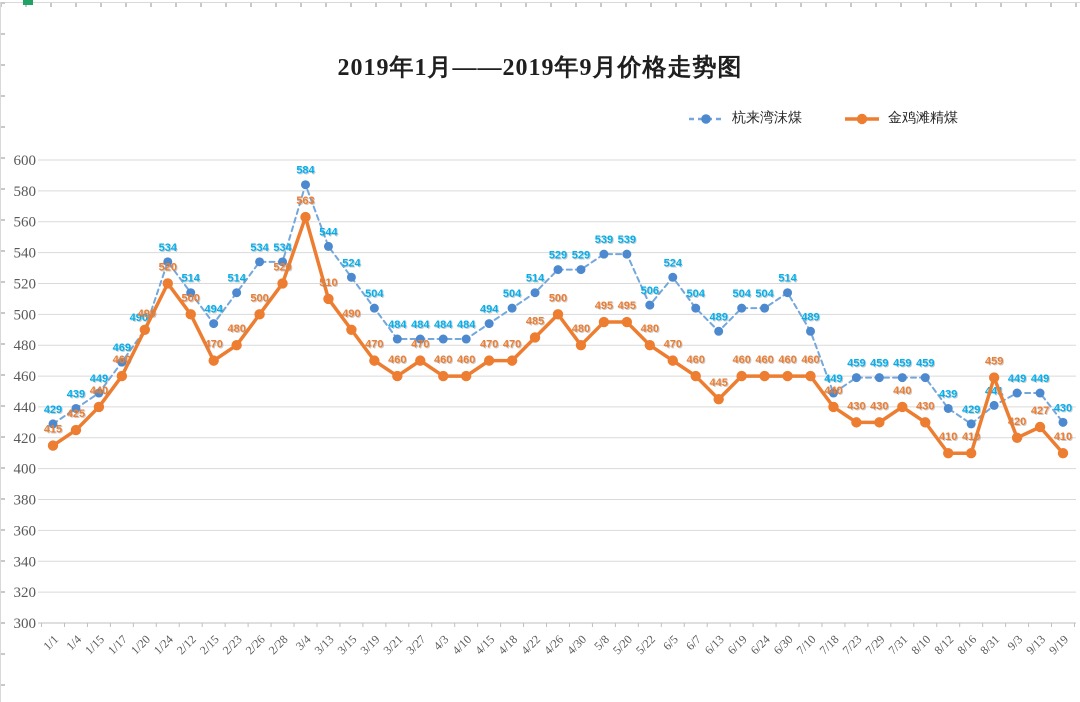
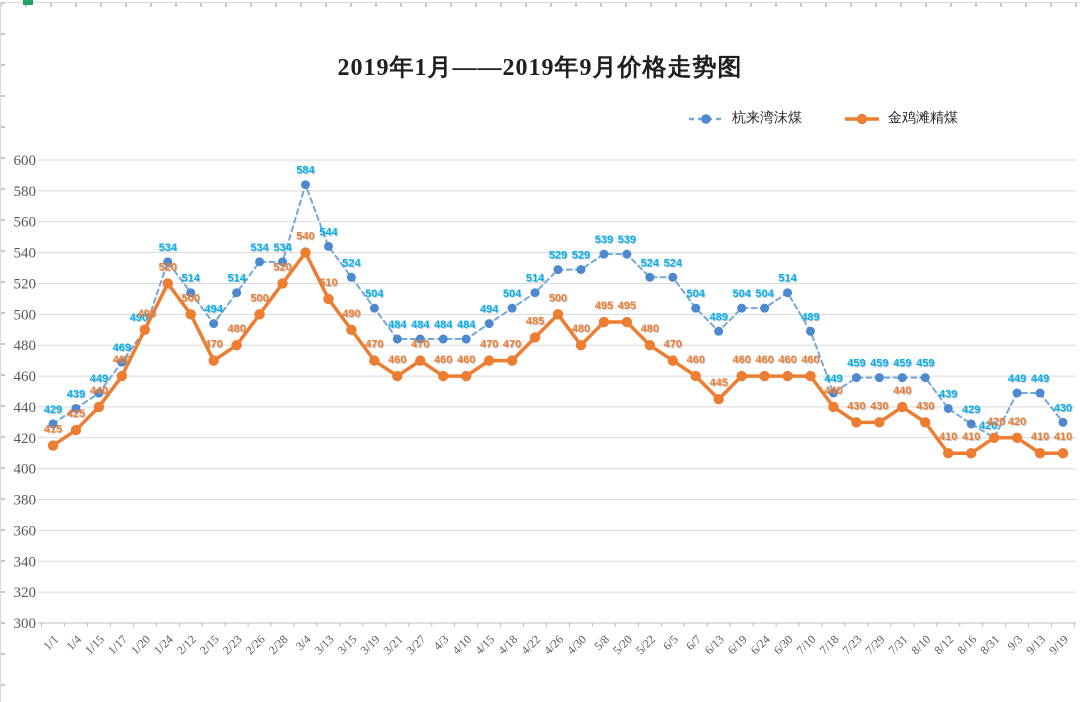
金鸡滩精煤/3/4: 563 -> 540
杭来湾沫煤/5/22: 506 -> 524
杭来湾沫煤/8/31: 441 -> 420
金鸡滩精煤/8/31: 459 -> 420
金鸡滩精煤/9/13: 427 -> 410
